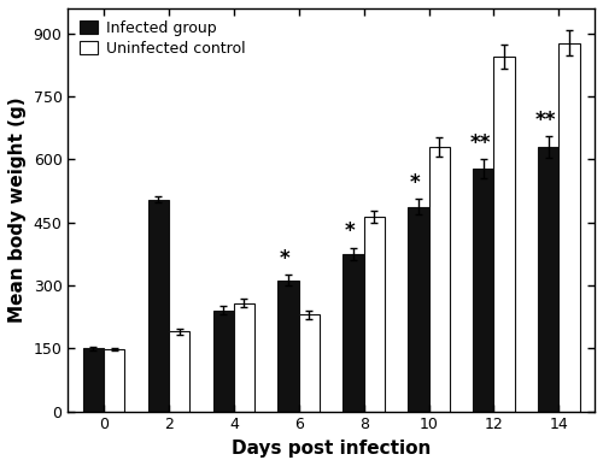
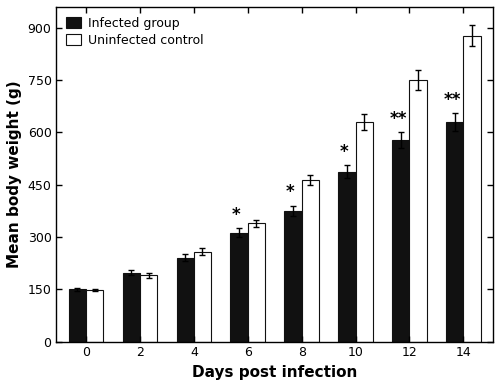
Infected group/2: 505 -> 198
Uninfected control/6: 230 -> 340
Uninfected control/12: 845 -> 750
